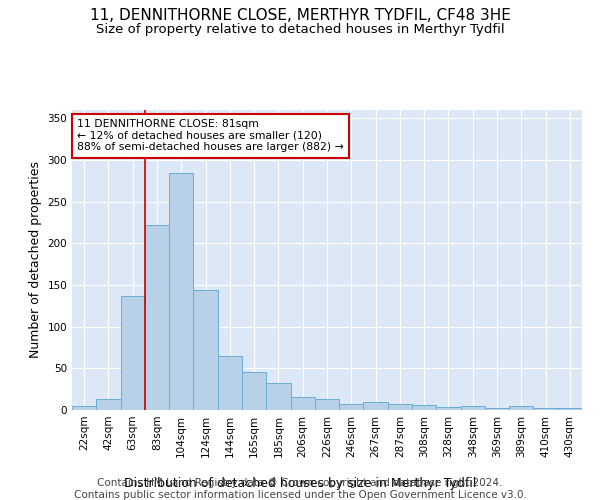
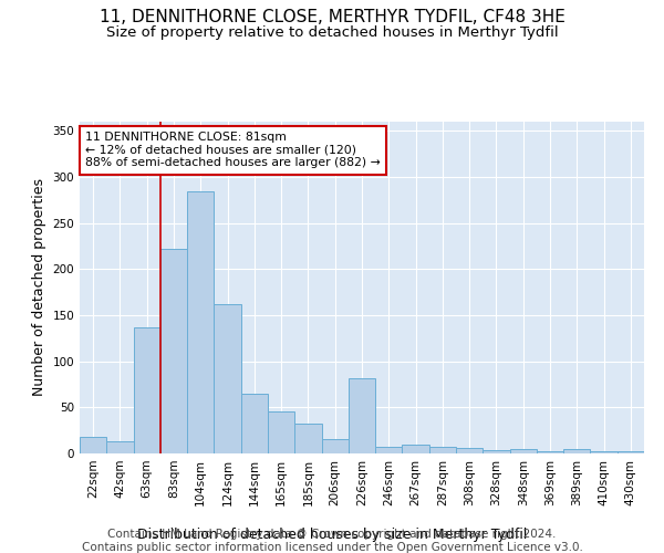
22sqm: 5 -> 18
124sqm: 144 -> 162
226sqm: 13 -> 82
